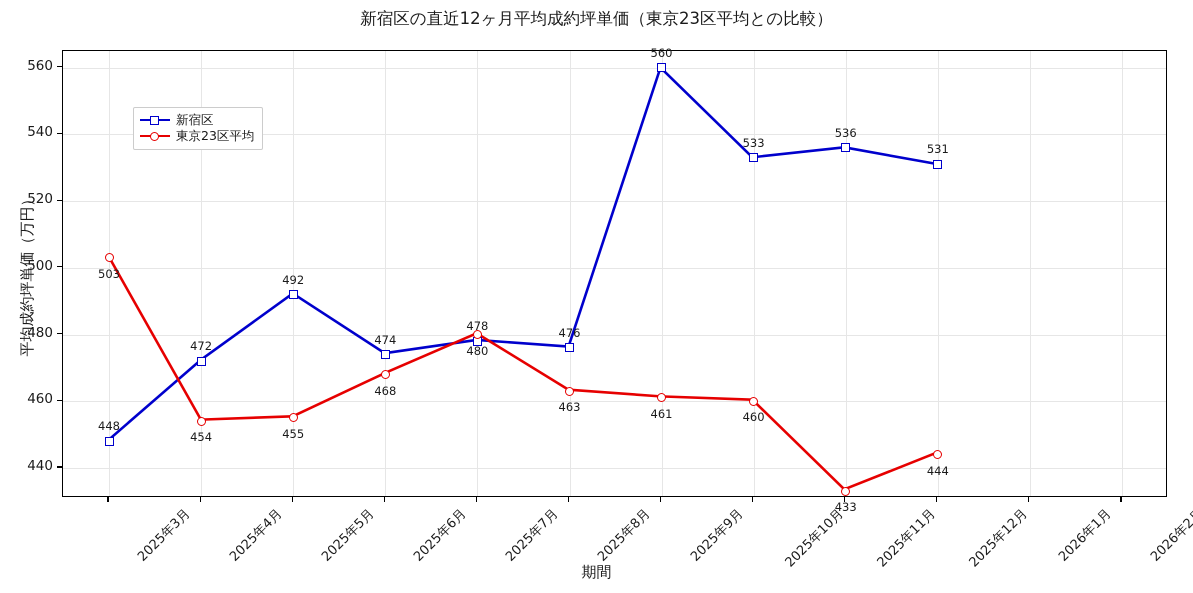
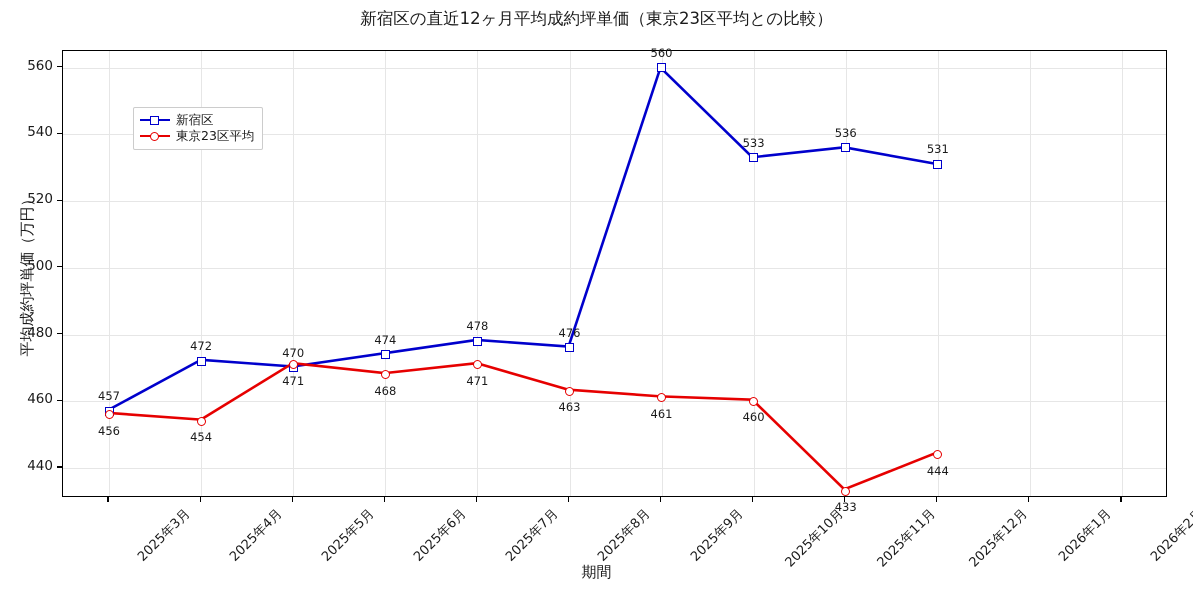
新宿区/2025年3月: 448 -> 457
東京23区平均/2025年3月: 503 -> 456
新宿区/2025年5月: 492 -> 470
東京23区平均/2025年5月: 455 -> 471
東京23区平均/2025年7月: 480 -> 471
